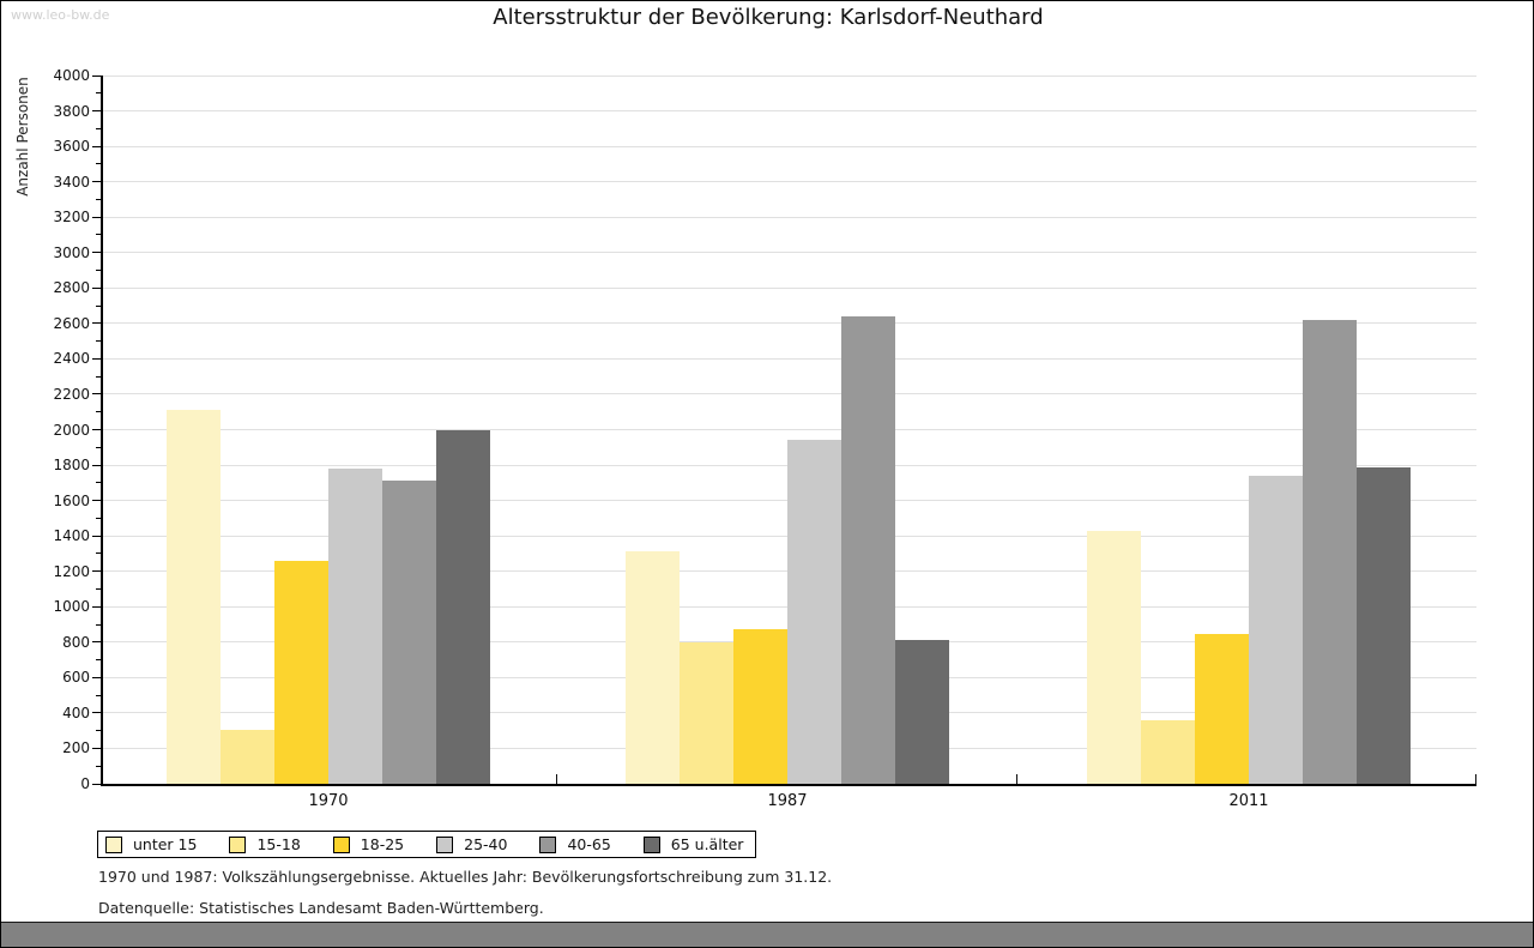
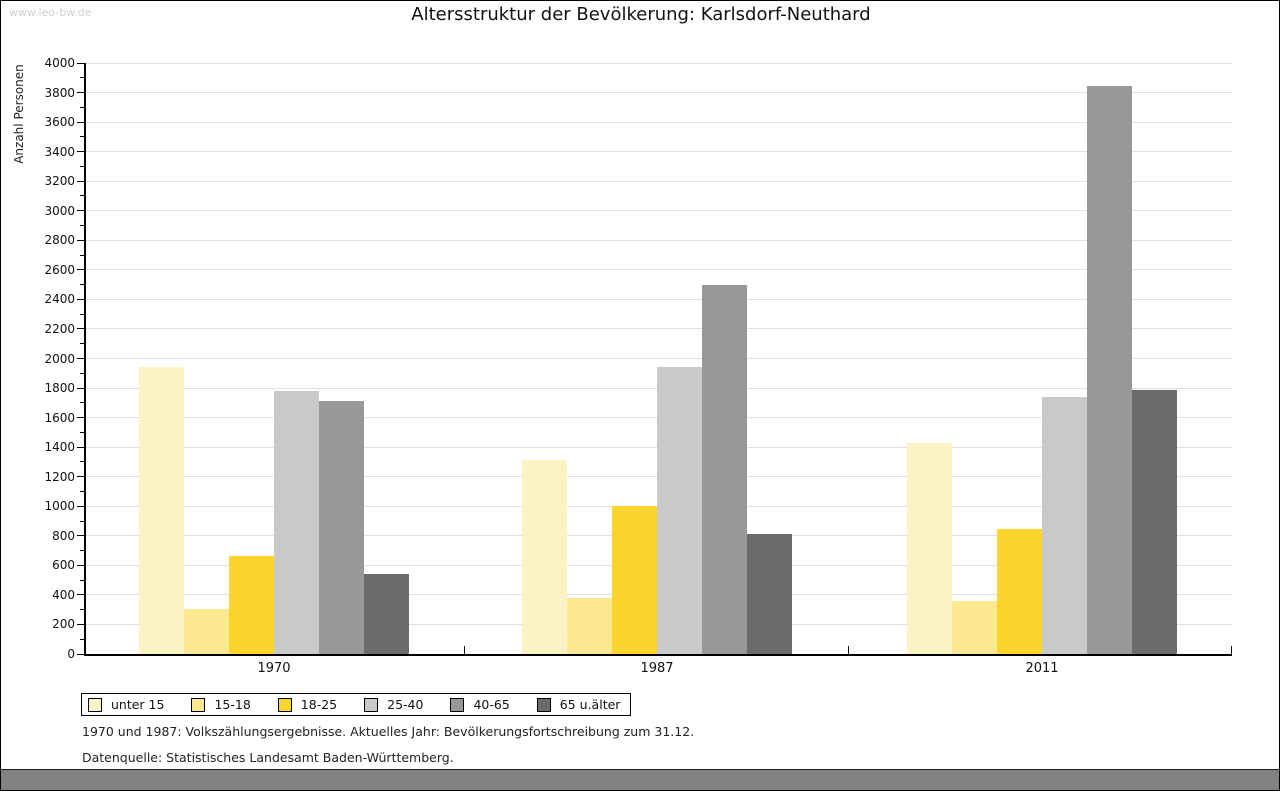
unter 15/1970: 2110 -> 1940
18-25/1970: 1260 -> 660
65 u.älter/1970: 2000 -> 540
15-18/1987: 800 -> 380
18-25/1987: 870 -> 1000
40-65/1987: 2640 -> 2500
40-65/2011: 2620 -> 3840
